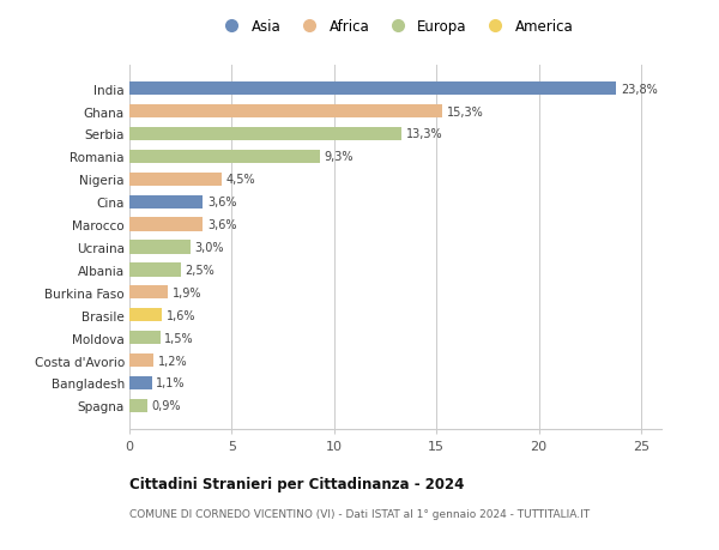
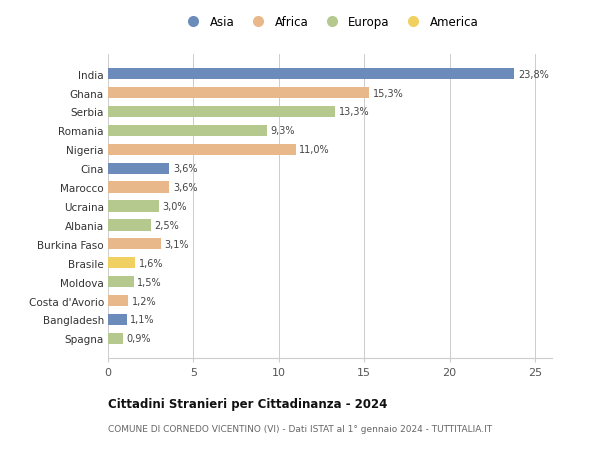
Nigeria: 4,5% -> 11,0%
Burkina Faso: 1,9% -> 3,1%
